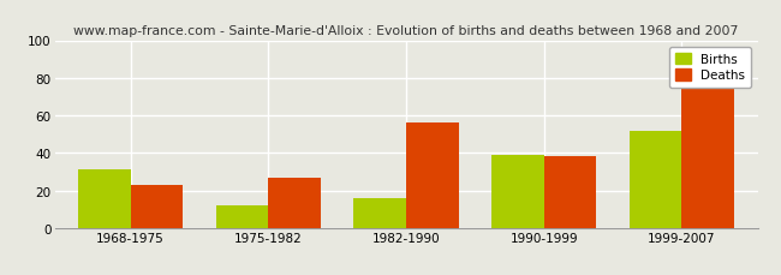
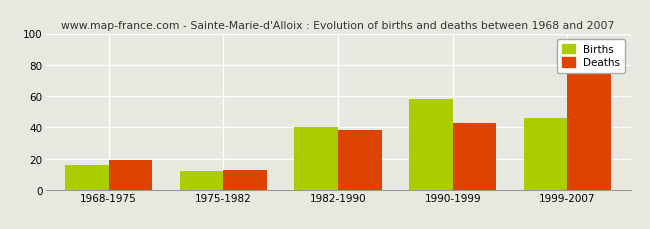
Births/1968-1975: 31 -> 16
Deaths/1968-1975: 23 -> 19
Deaths/1975-1982: 27 -> 13
Births/1982-1990: 16 -> 40
Deaths/1982-1990: 56 -> 38
Births/1990-1999: 39 -> 58
Deaths/1990-1999: 38 -> 43
Births/1999-2007: 52 -> 46
